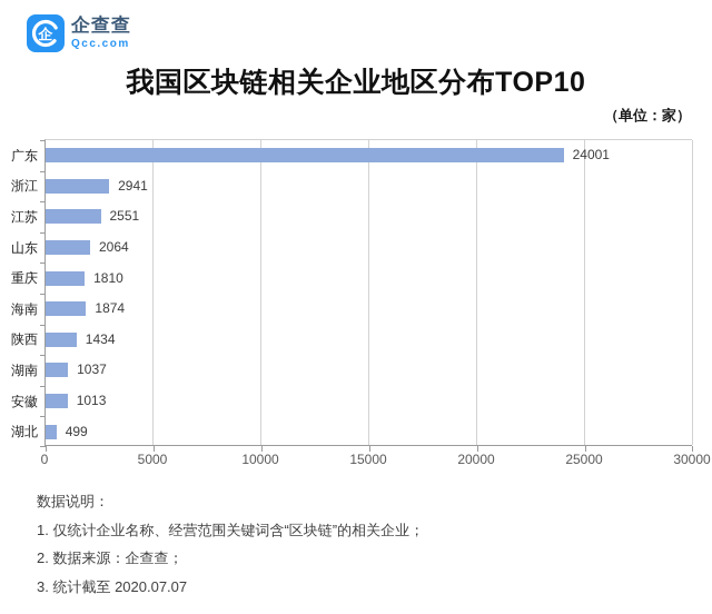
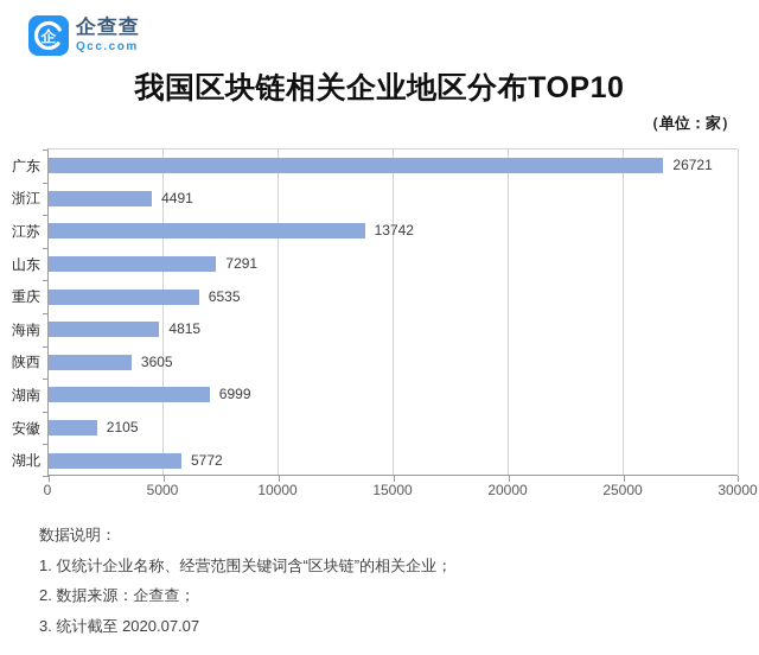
广东: 24001 -> 26721
浙江: 2941 -> 4491
江苏: 2551 -> 13742
山东: 2064 -> 7291
重庆: 1810 -> 6535
海南: 1874 -> 4815
陕西: 1434 -> 3605
湖南: 1037 -> 6999
安徽: 1013 -> 2105
湖北: 499 -> 5772
